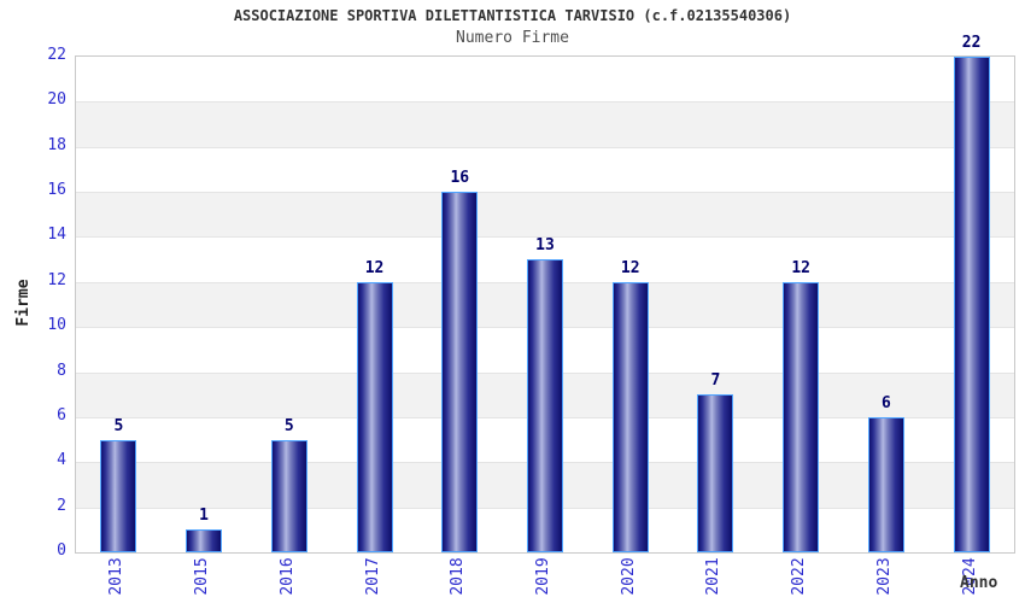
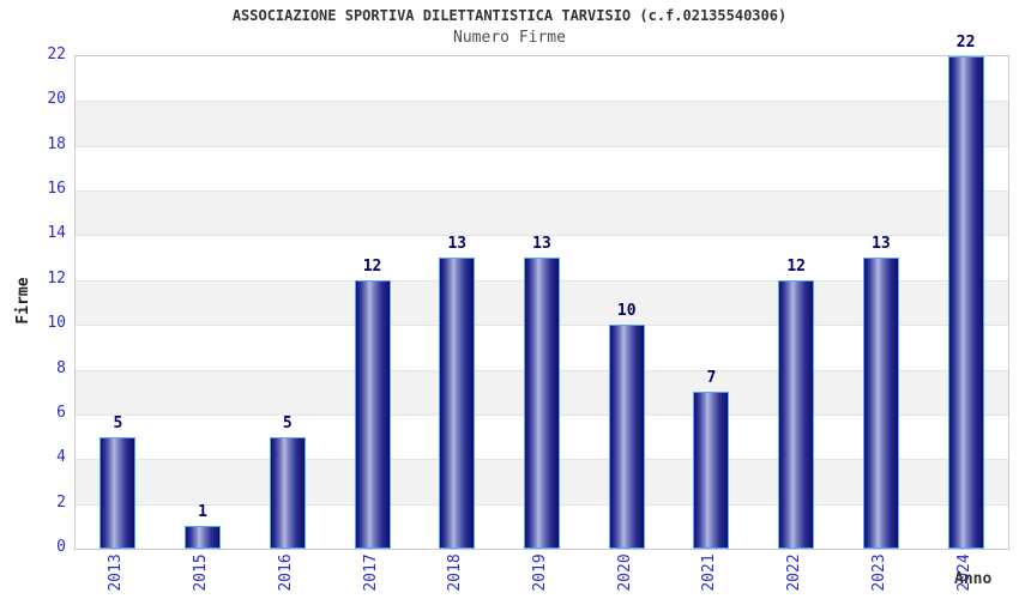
2018: 16 -> 13
2020: 12 -> 10
2023: 6 -> 13
